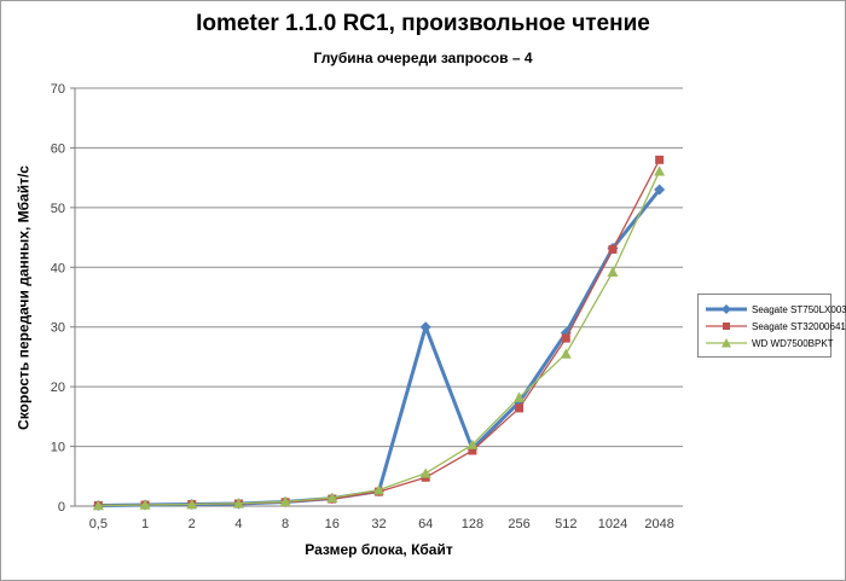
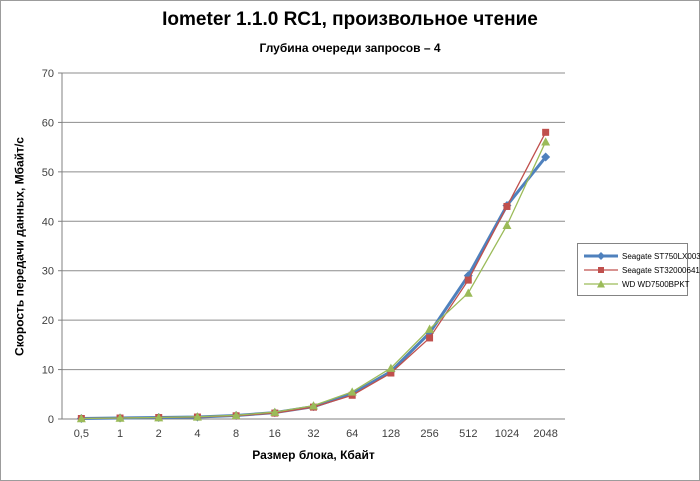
Seagate ST750LX003/64: 30 -> 5
